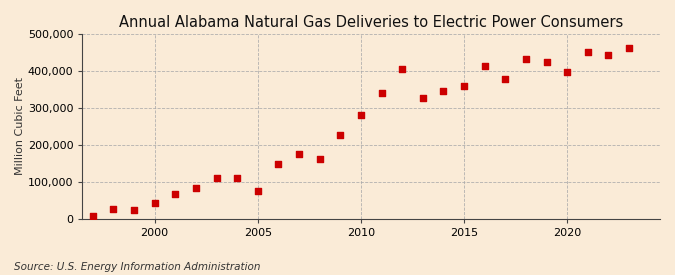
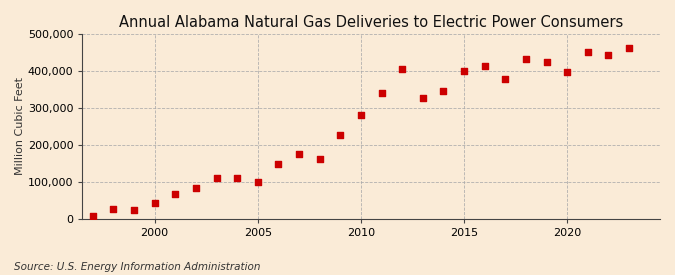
2005: 75,000 -> 100,000
2015: 360,000 -> 400,000
